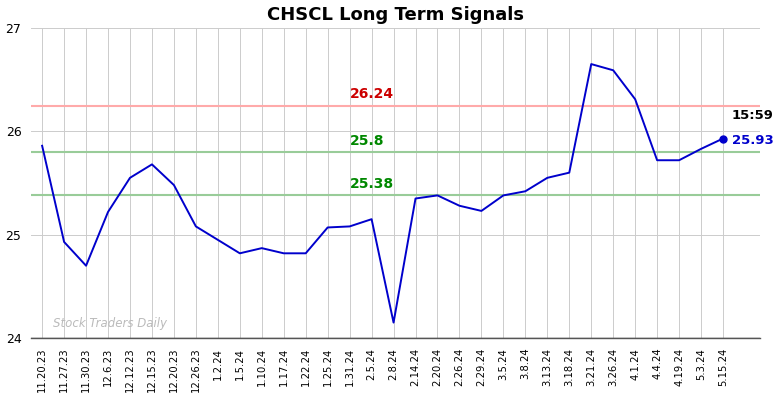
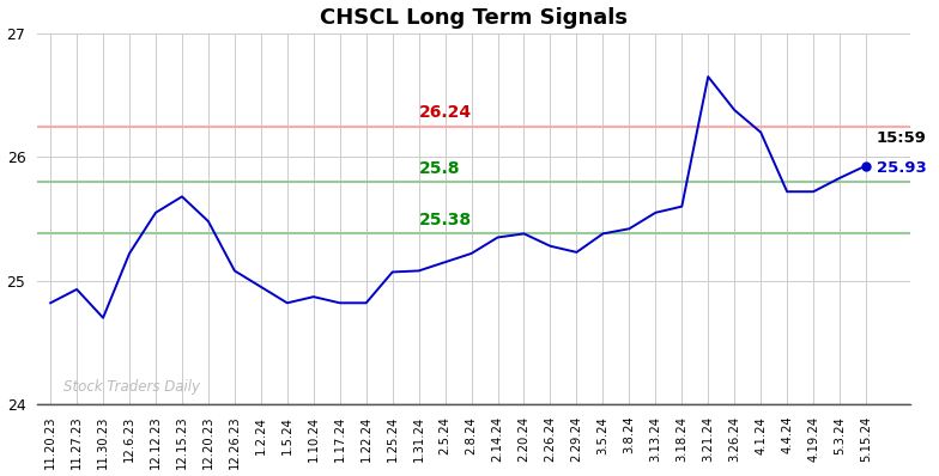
11.20.23: 25.86 -> 24.82
2.8.24: 24.15 -> 25.22
3.26.24: 26.59 -> 26.38
4.1.24: 26.31 -> 26.20
